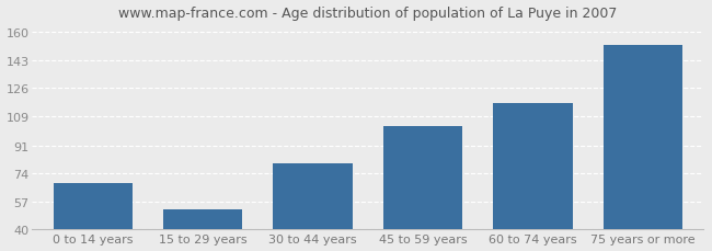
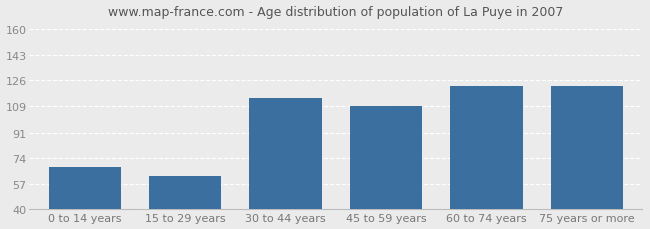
15 to 29 years: 52 -> 62
30 to 44 years: 80 -> 114
45 to 59 years: 103 -> 109
60 to 74 years: 117 -> 122
75 years or more: 152 -> 122
